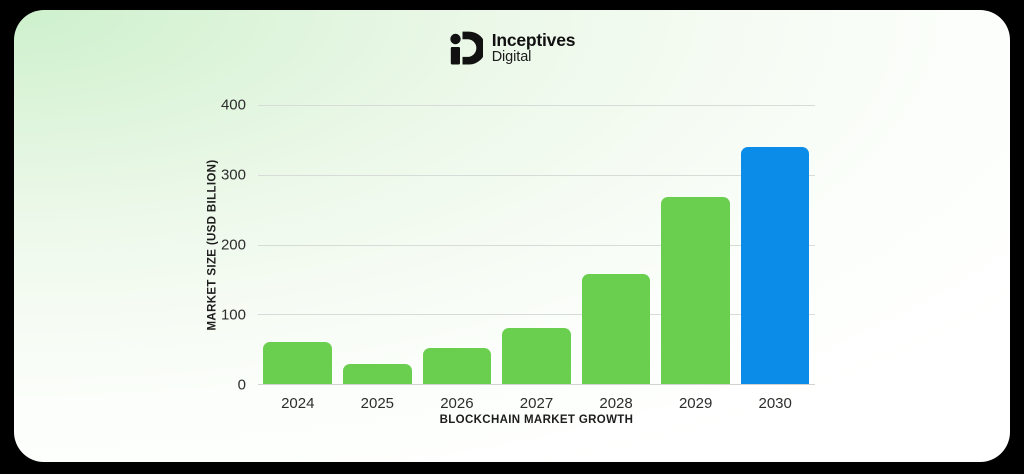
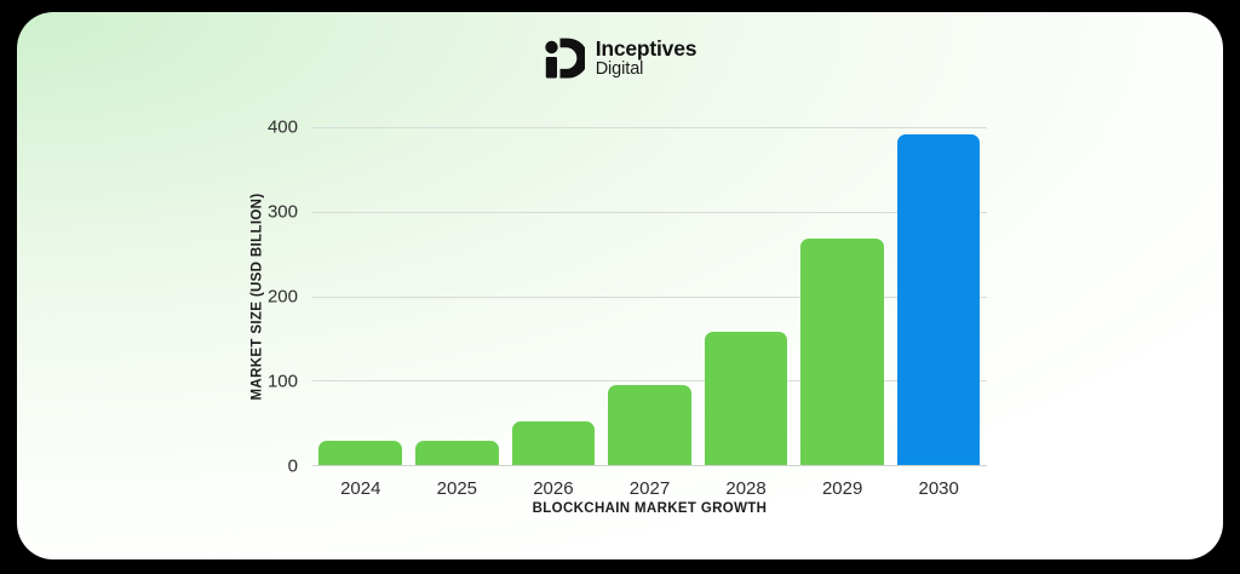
2024: 60 -> 30
2027: 80 -> 90
2030: 340 -> 390
